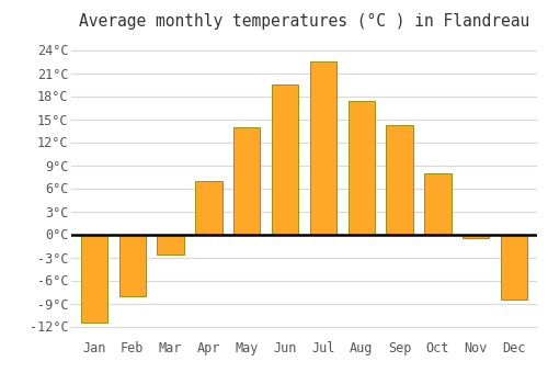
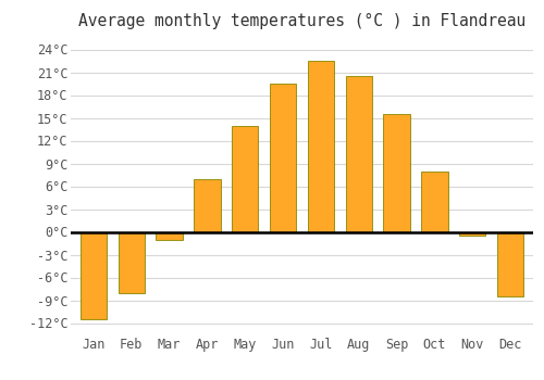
Mar: -2.6°C -> -1.0°C
Aug: 17.4°C -> 20.5°C
Sep: 14.2°C -> 15.5°C
